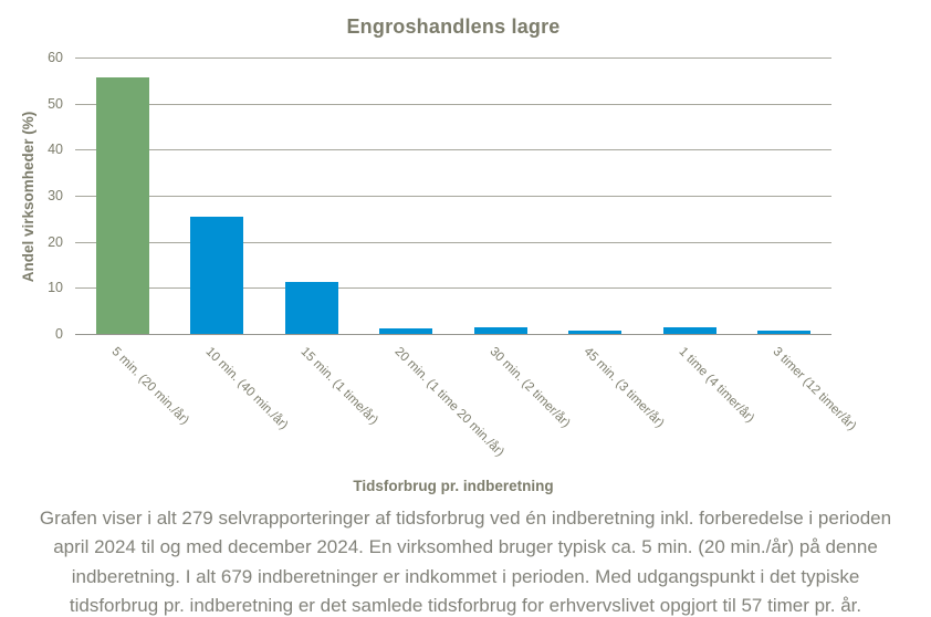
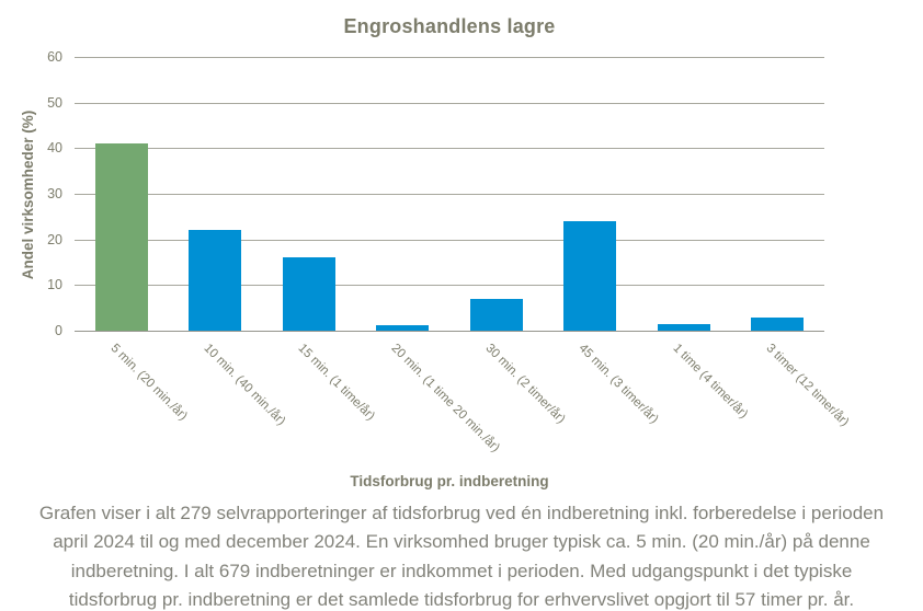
5 min. (20 min./år): 56 -> 41
10 min. (40 min./år): 25 -> 22
15 min. (1 time/år): 11 -> 16
30 min. (2 timer/år): 1 -> 7
45 min. (3 timer/år): 1 -> 24
3 timer (12 timer/år): 1 -> 3
